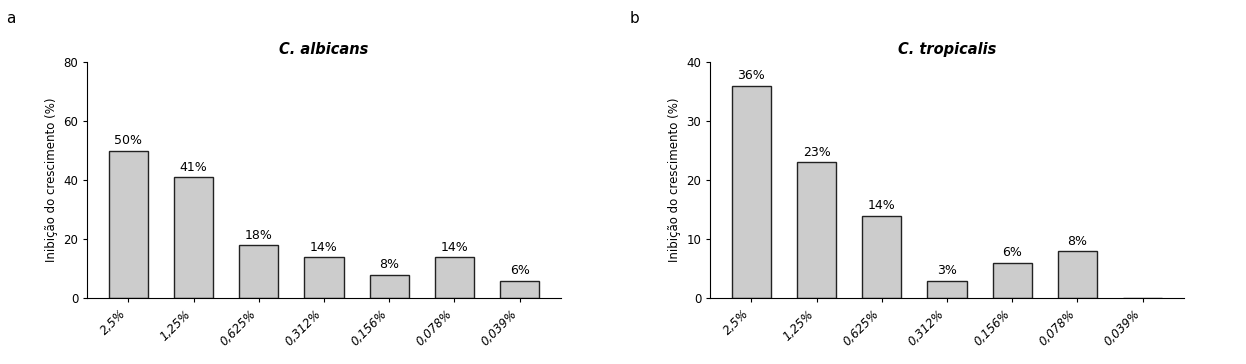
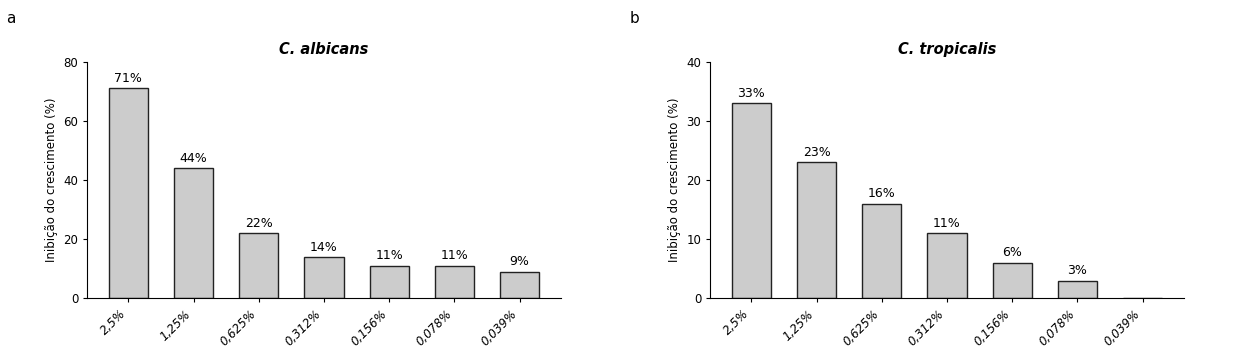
C. albicans/2,5%: 50% -> 71%
C. albicans/1,25%: 41% -> 44%
C. albicans/0,625%: 18% -> 22%
C. albicans/0,156%: 8% -> 11%
C. albicans/0,078%: 14% -> 11%
C. albicans/0,039%: 6% -> 9%
C. tropicalis/2,5%: 36% -> 33%
C. tropicalis/0,625%: 14% -> 16%
C. tropicalis/0,312%: 3% -> 11%
C. tropicalis/0,078%: 8% -> 3%
